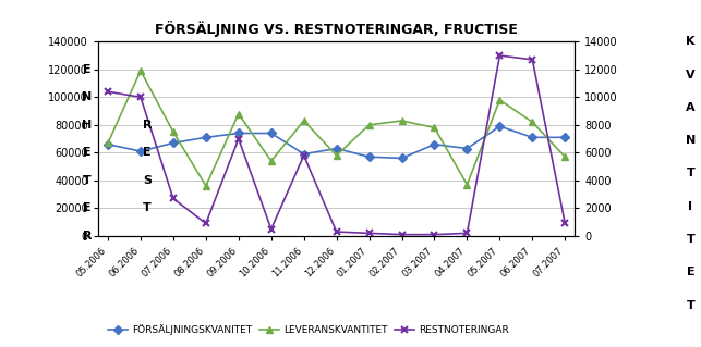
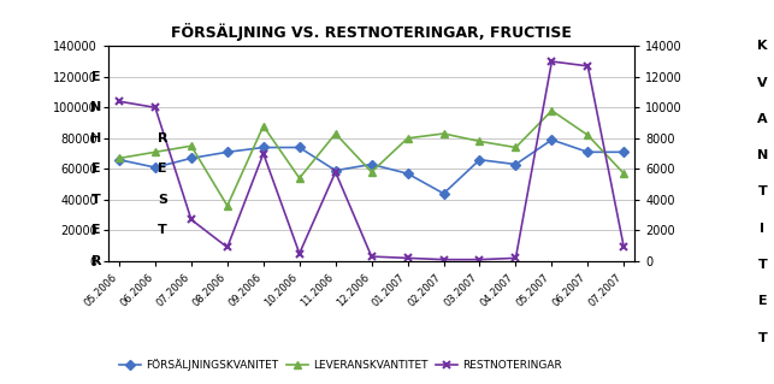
LEVERANSKVANTITET/06.2006: 119000 -> 71000
FÖRSÄLJNINGSKVANITET/02.2007: 56000 -> 44000
LEVERANSKVANTITET/04.2007: 37000 -> 74000
